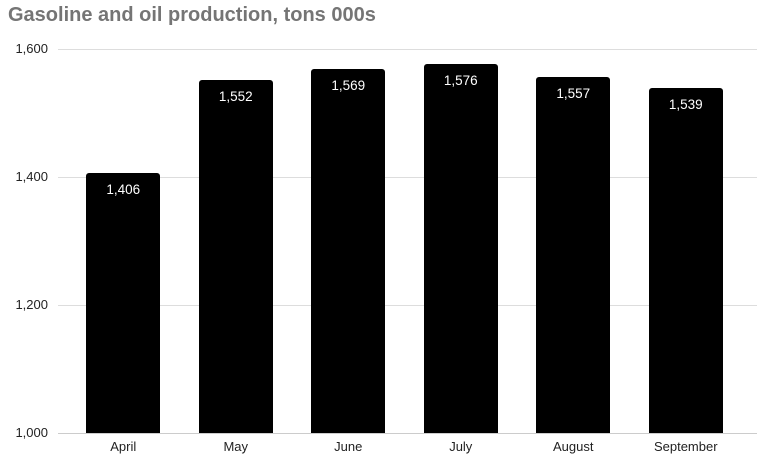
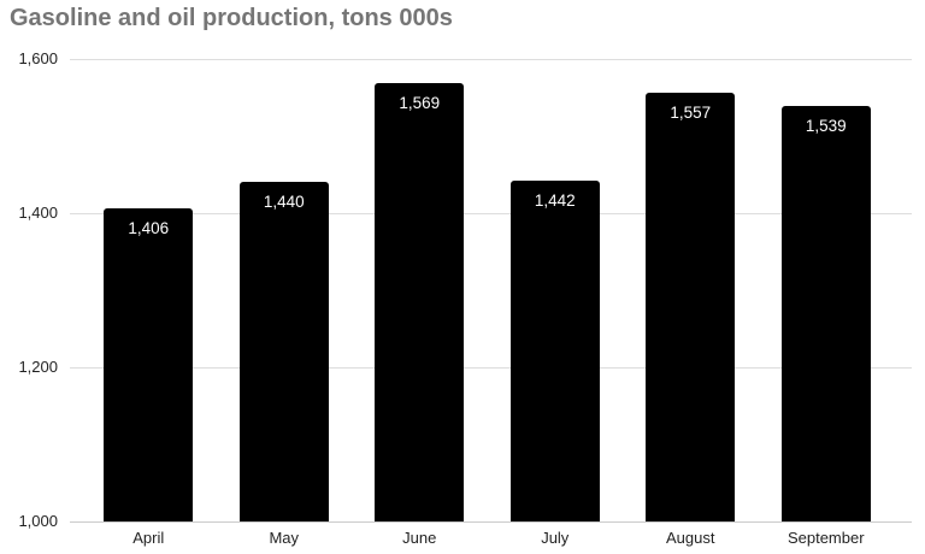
May: 1,552 -> 1,440
July: 1,576 -> 1,442
